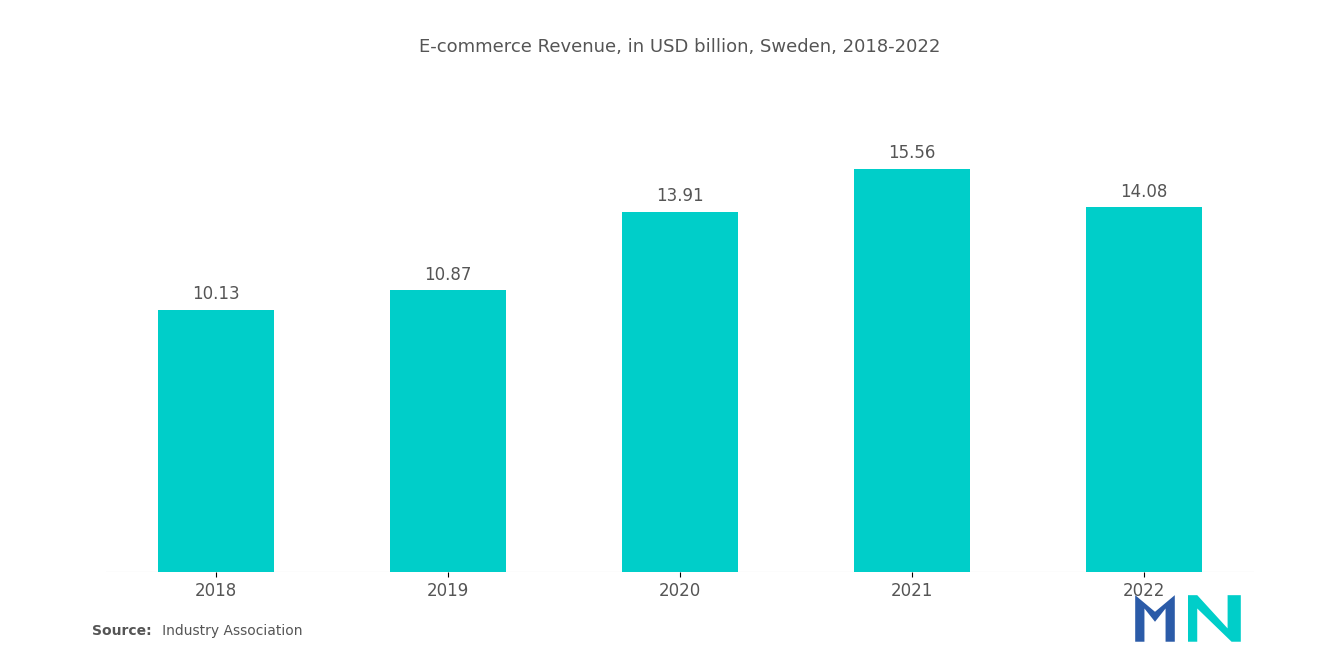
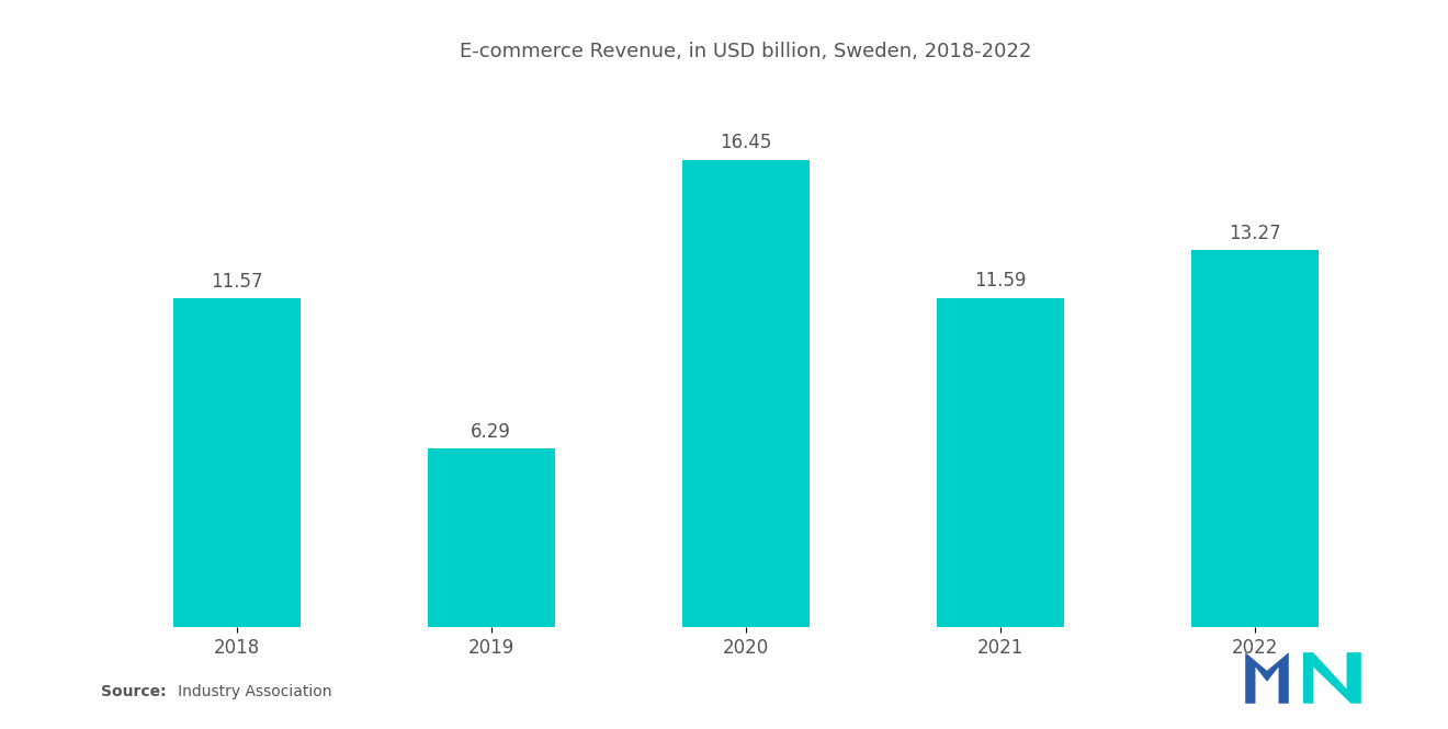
2018: 10.13 -> 11.57
2019: 10.87 -> 6.29
2020: 13.91 -> 16.45
2021: 15.56 -> 11.59
2022: 14.08 -> 13.27
